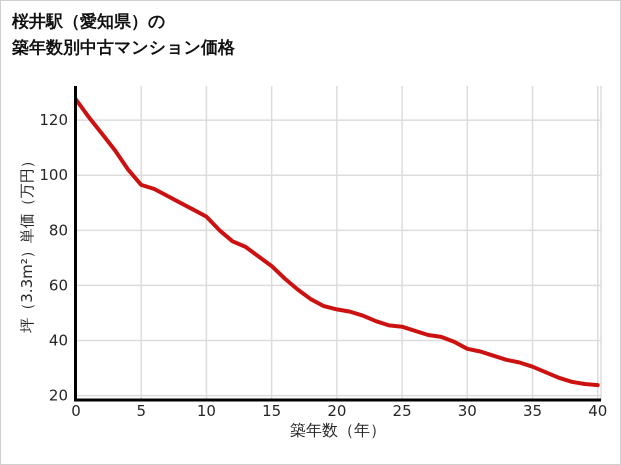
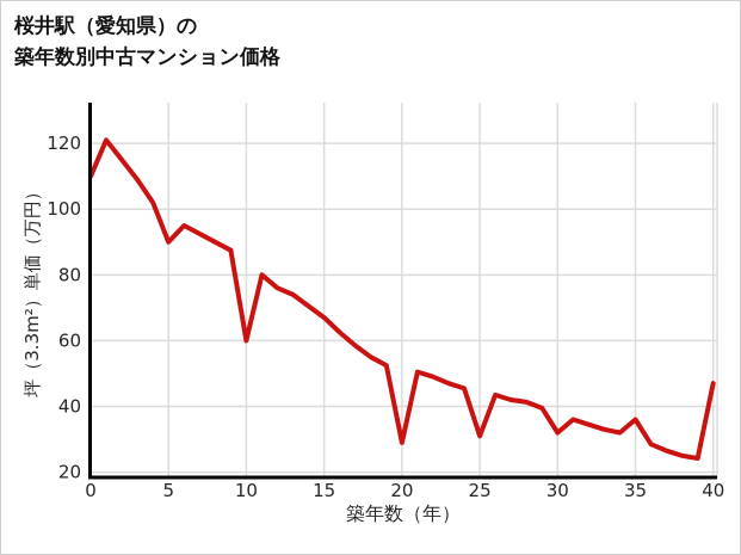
0: 128 -> 110
5: 96 -> 90
10: 85 -> 60
20: 51 -> 29
25: 45 -> 31
30: 37 -> 32
35: 30 -> 36
40: 24 -> 47
